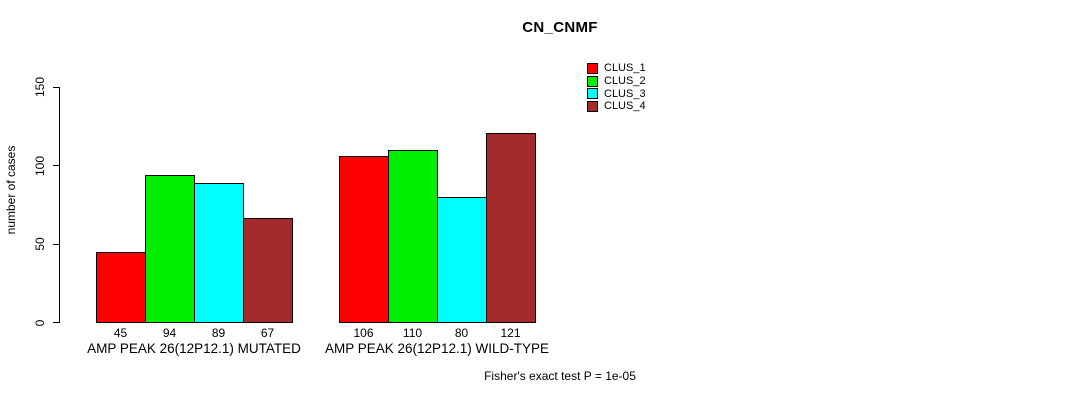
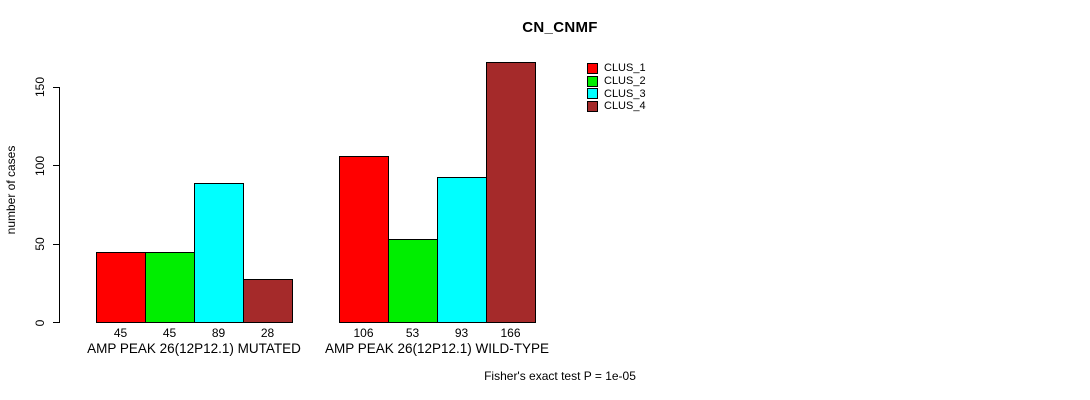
CLUS_2/AMP PEAK 26(12P12.1) MUTATED: 94 -> 45
CLUS_4/AMP PEAK 26(12P12.1) MUTATED: 67 -> 28
CLUS_2/AMP PEAK 26(12P12.1) WILD-TYPE: 110 -> 53
CLUS_3/AMP PEAK 26(12P12.1) WILD-TYPE: 80 -> 93
CLUS_4/AMP PEAK 26(12P12.1) WILD-TYPE: 121 -> 166
